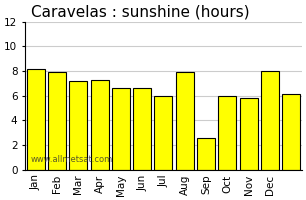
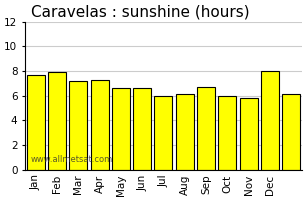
Jan: 8.2 -> 7.7
Aug: 7.9 -> 6.1
Sep: 2.6 -> 6.7
